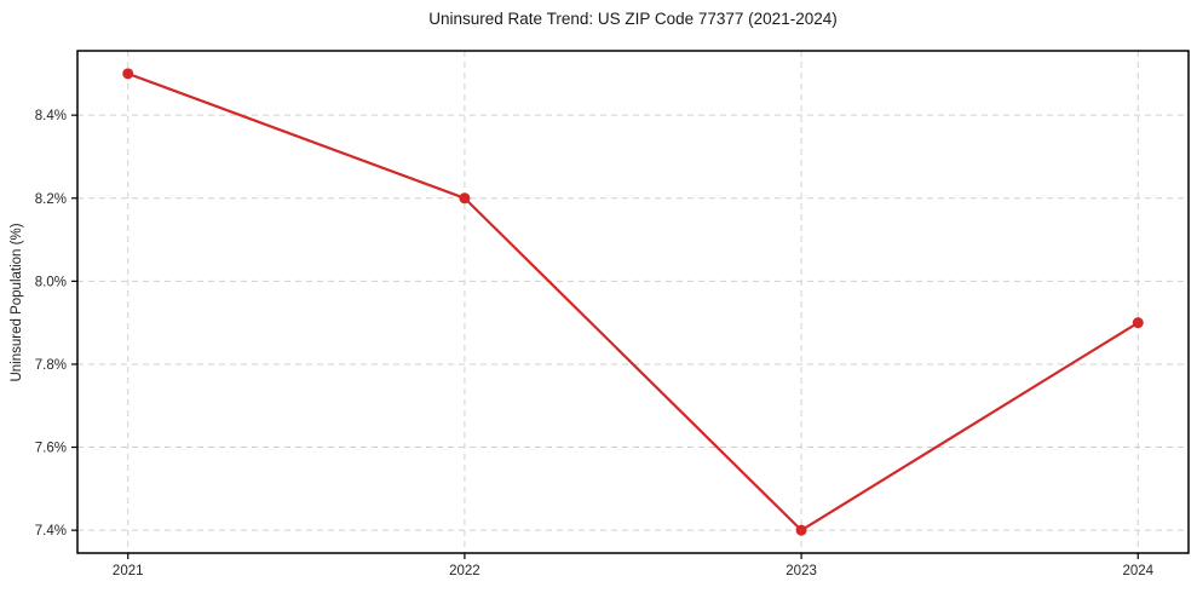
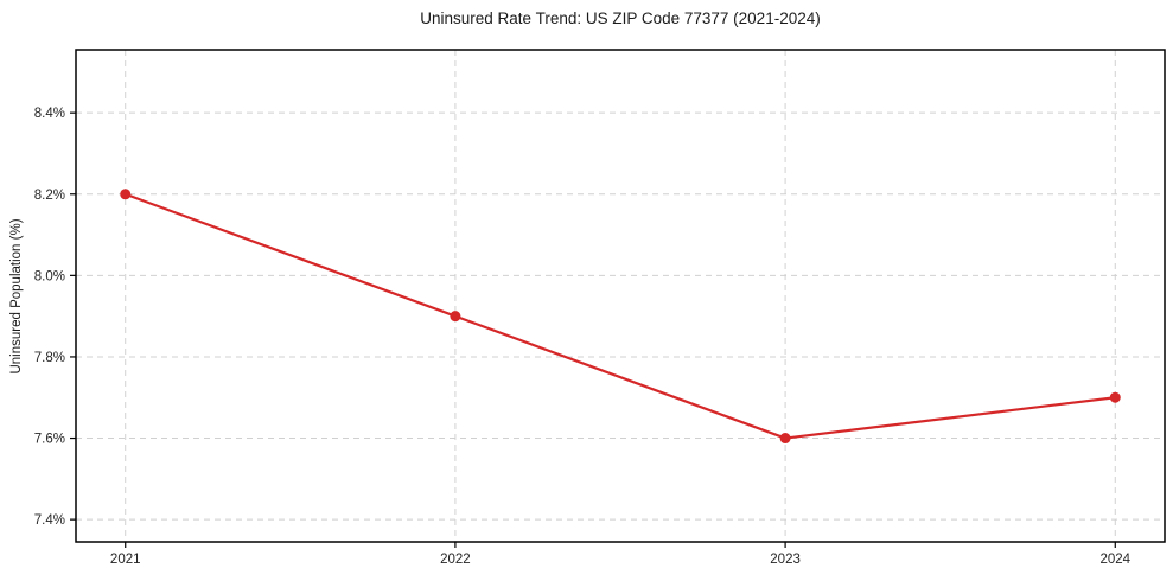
2021: 8.5% -> 8.2%
2022: 8.2% -> 7.9%
2023: 7.4% -> 7.6%
2024: 7.9% -> 7.7%
